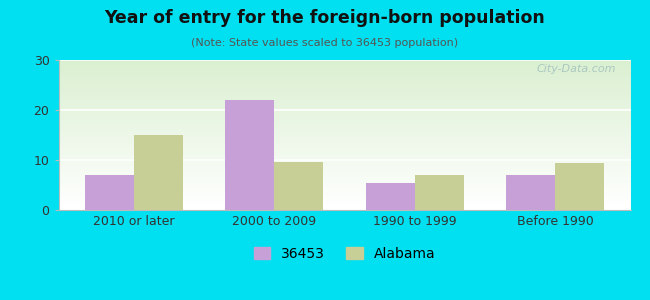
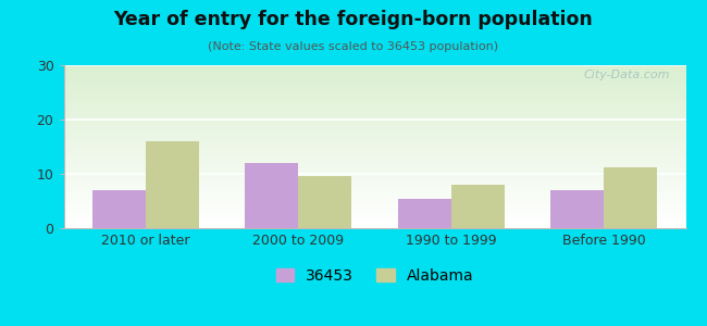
Alabama/2010 or later: 15.0 -> 16.0
36453/2000 to 2009: 22.0 -> 12.0
Alabama/1990 to 1999: 7.0 -> 8.0
Alabama/Before 1990: 9.5 -> 11.2
